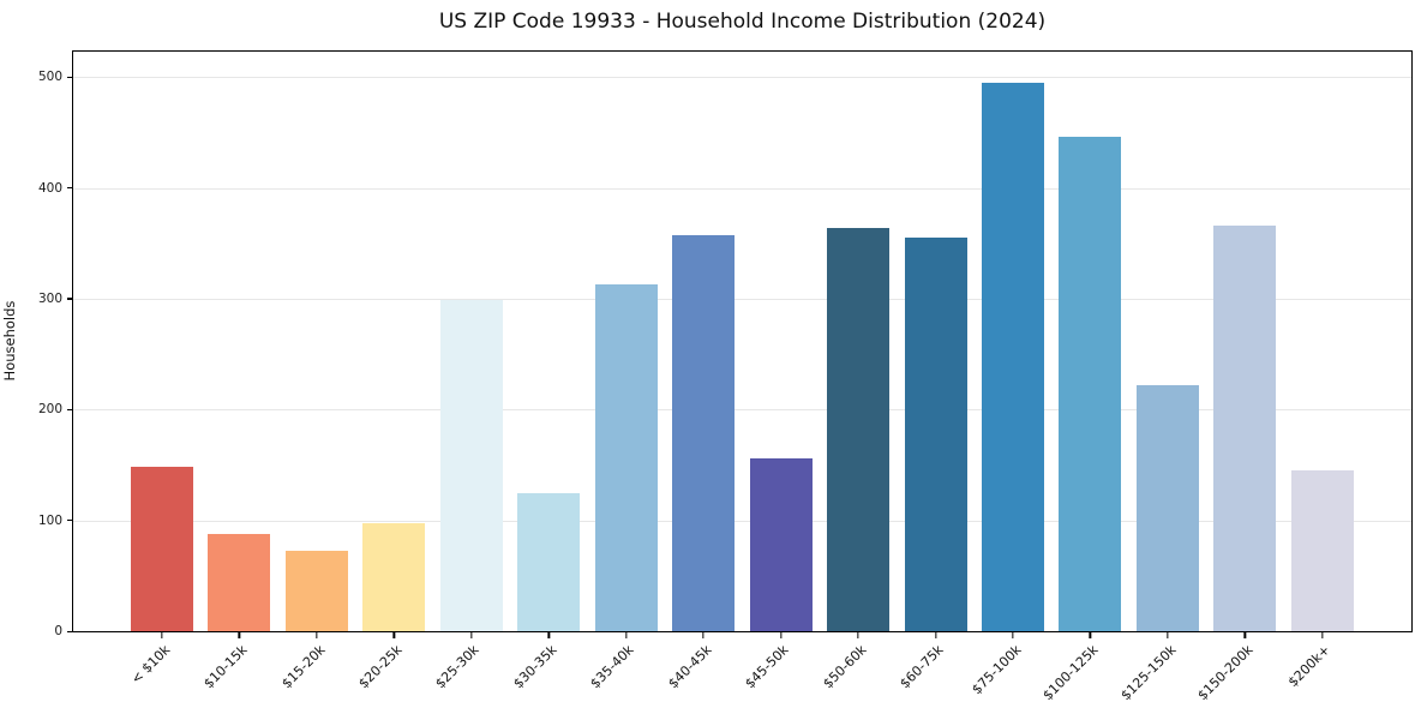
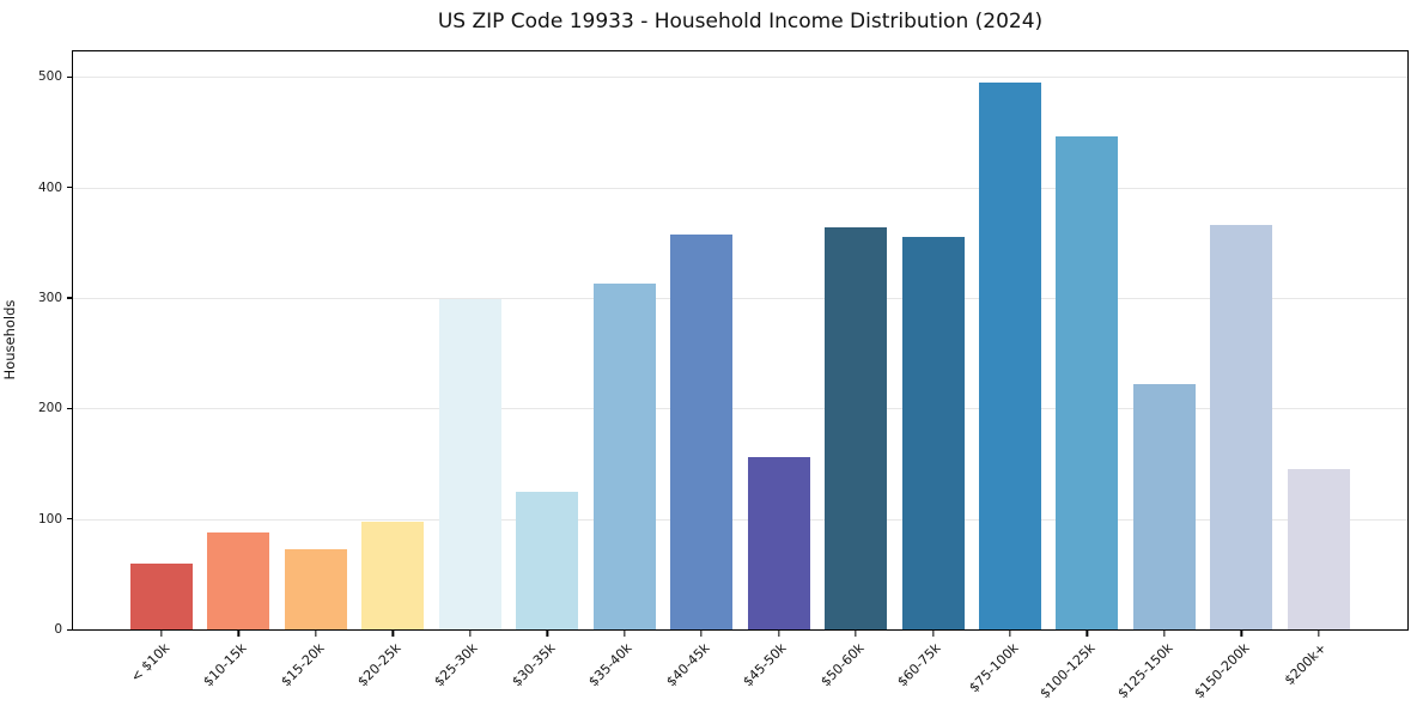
< $10k: 150 -> 60
